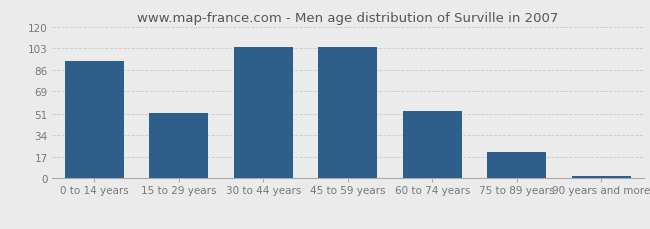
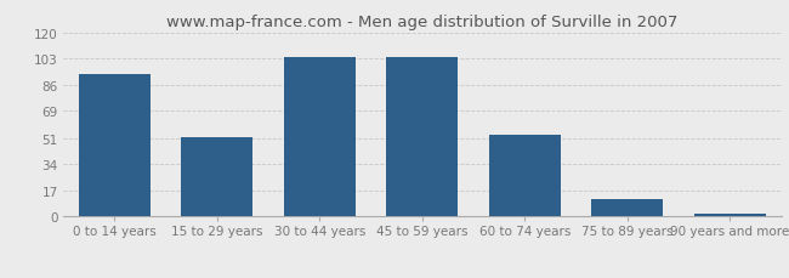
75 to 89 years: 21 -> 11
